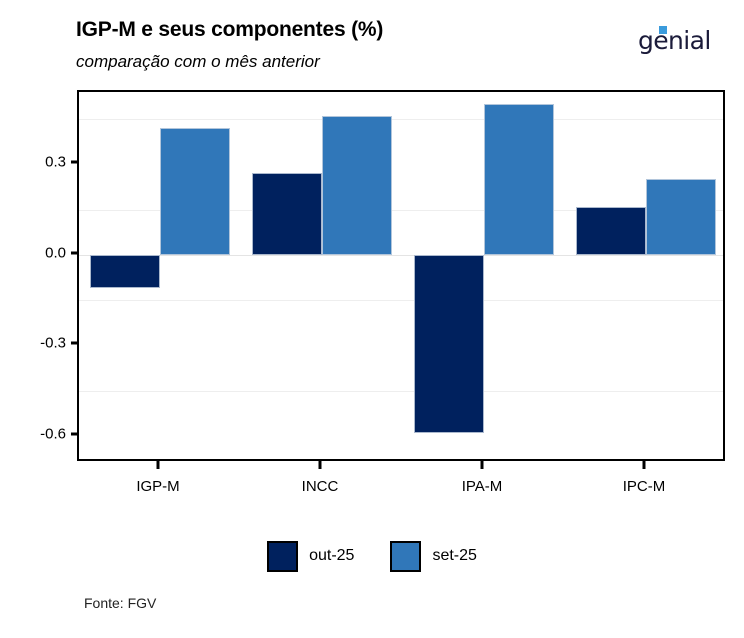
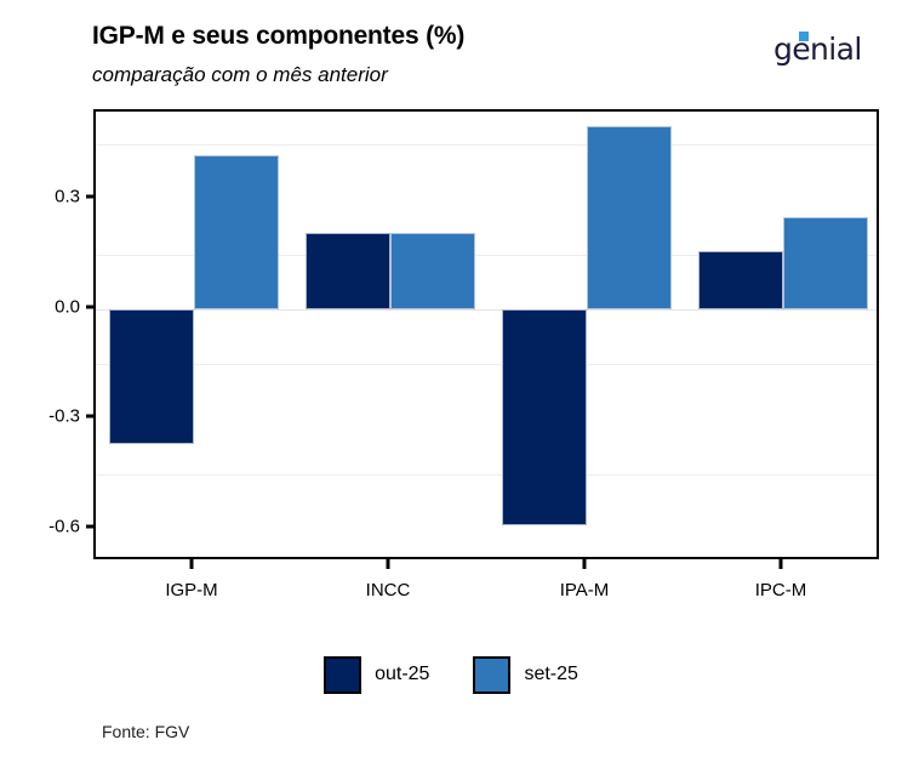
out-25/IGP-M: -0.11 -> -0.37
out-25/INCC: 0.27 -> 0.21
set-25/INCC: 0.46 -> 0.21
